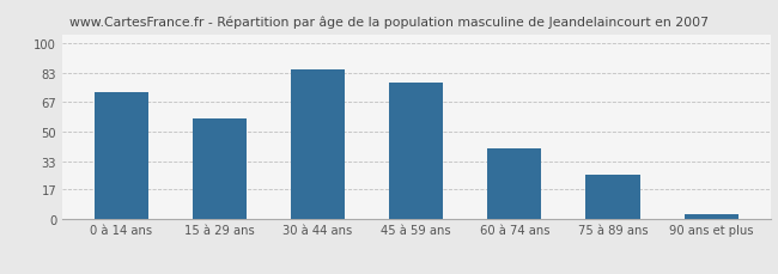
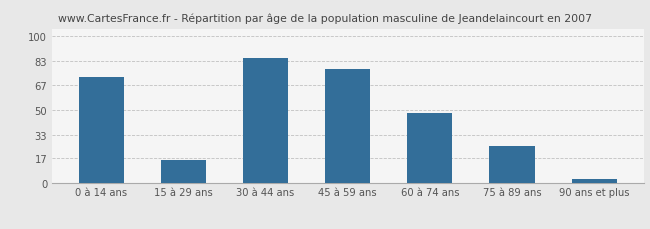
15 à 29 ans: 57 -> 16
60 à 74 ans: 40 -> 48
